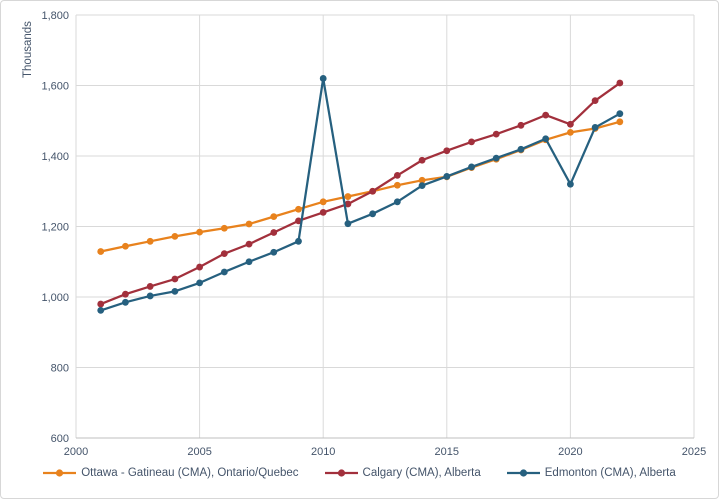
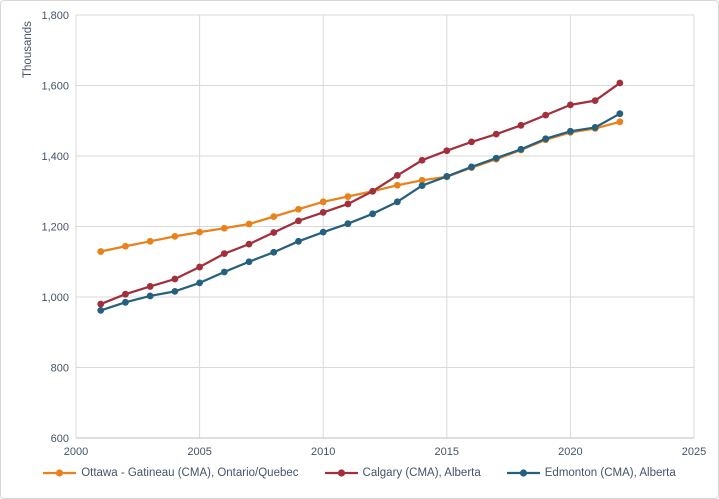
Edmonton (CMA), Alberta/2010: 1620 -> 1180
Calgary (CMA), Alberta/2020: 1490 -> 1540
Edmonton (CMA), Alberta/2020: 1320 -> 1470
